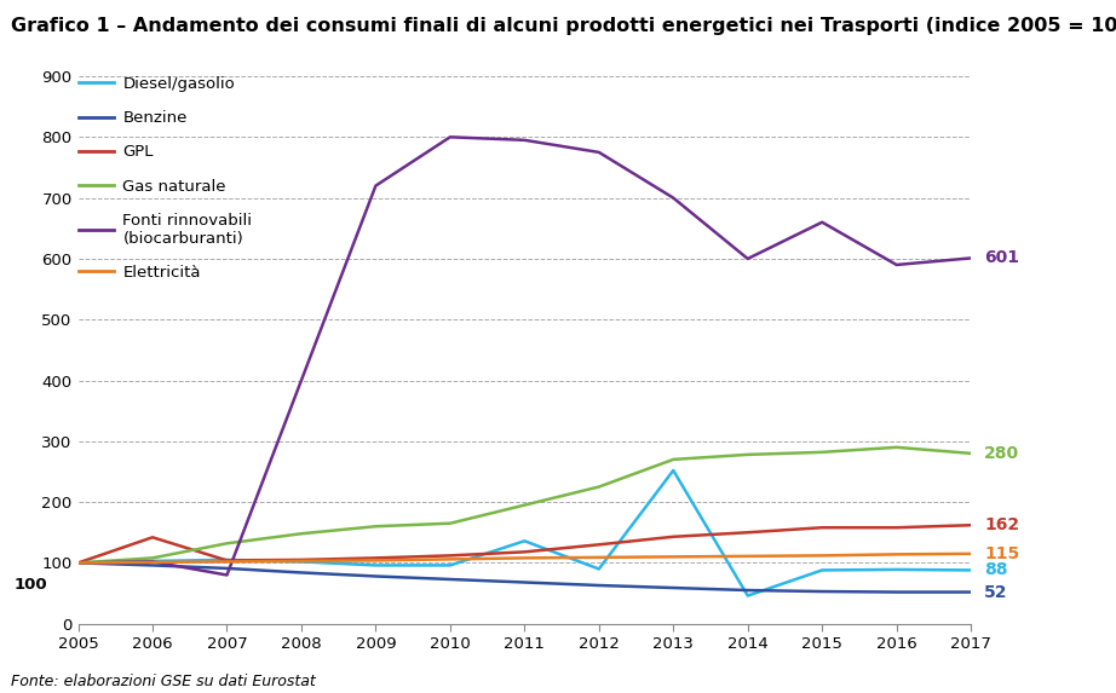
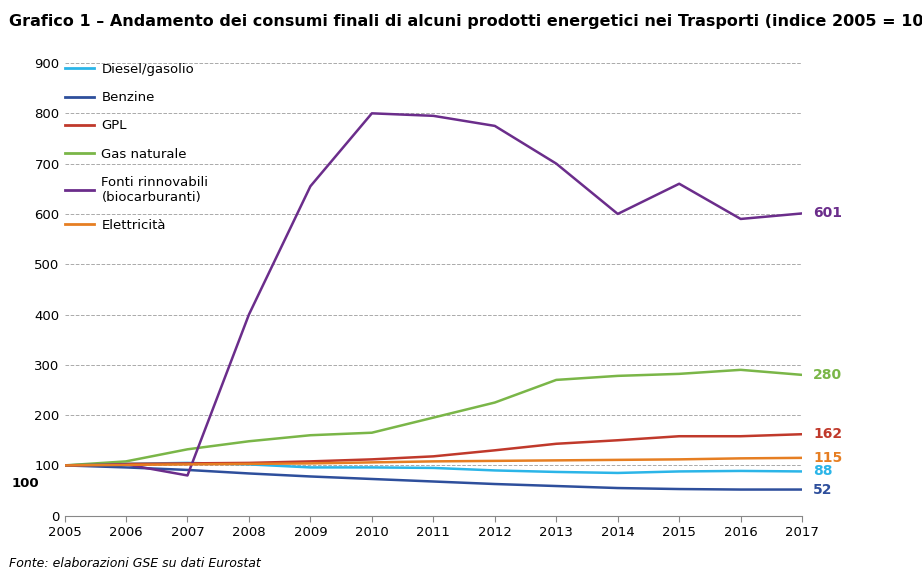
GPL/2006: 142 -> 103
Fonti rinnovabili (biocarburanti)/2009: 720 -> 655
Diesel/gasolio/2011: 136 -> 95
Diesel/gasolio/2013: 252 -> 87
Diesel/gasolio/2014: 46 -> 85
